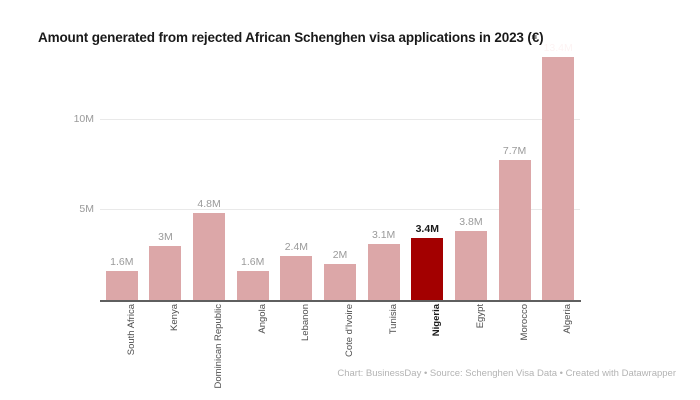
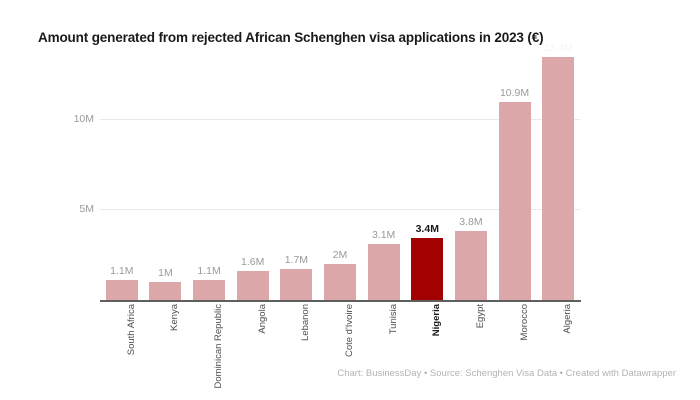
South Africa: 1.6M -> 1.1M
Kenya: 3M -> 1M
Dominican Republic: 4.8M -> 1.1M
Lebanon: 2.4M -> 1.7M
Morocco: 7.7M -> 10.9M
